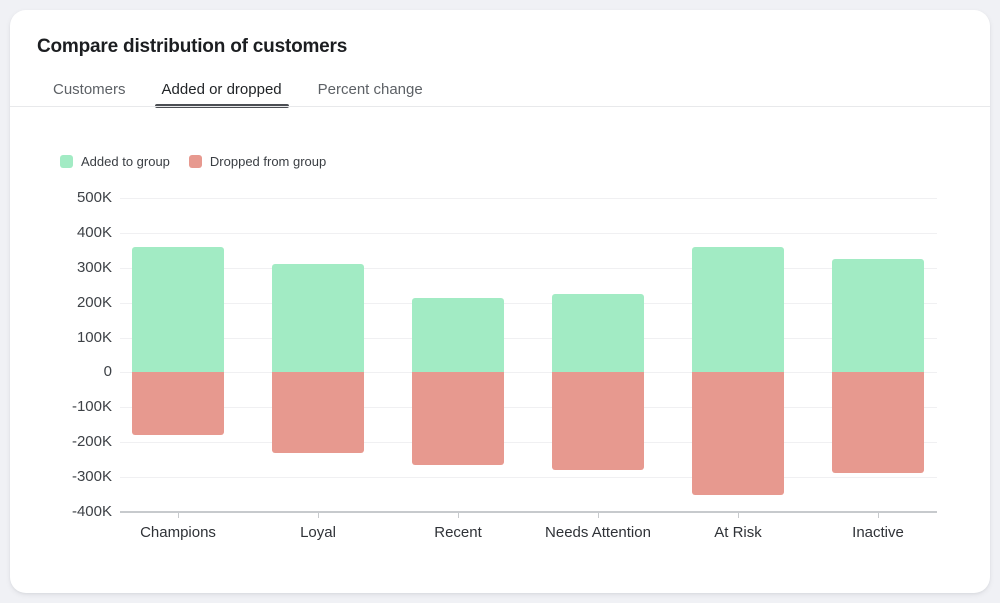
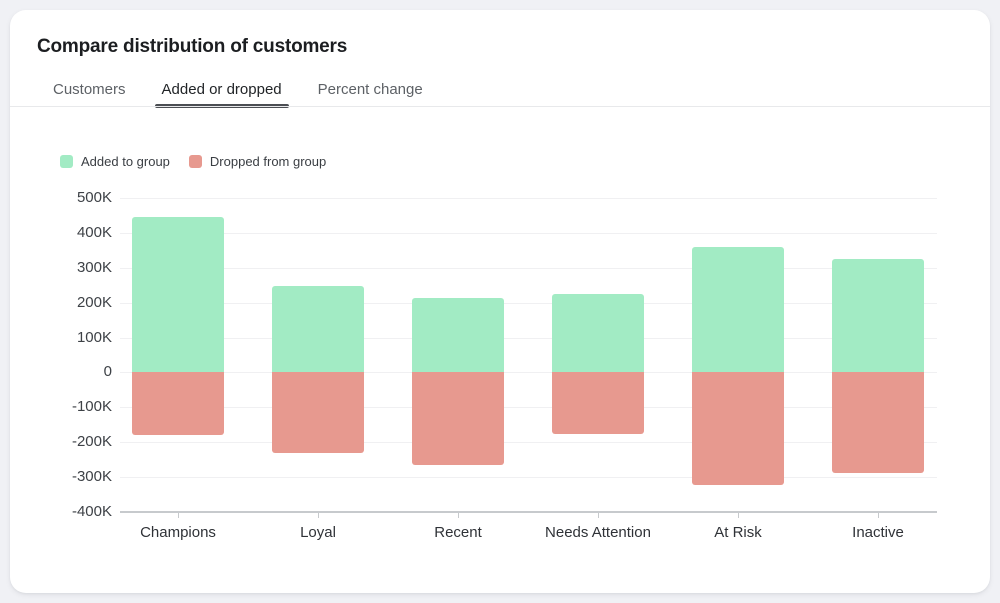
Added to group/Champions: 360K -> 440K
Added to group/Loyal: 310K -> 250K
Dropped from group/Needs Attention: -280K -> -180K
Dropped from group/At Risk: -350K -> -320K
